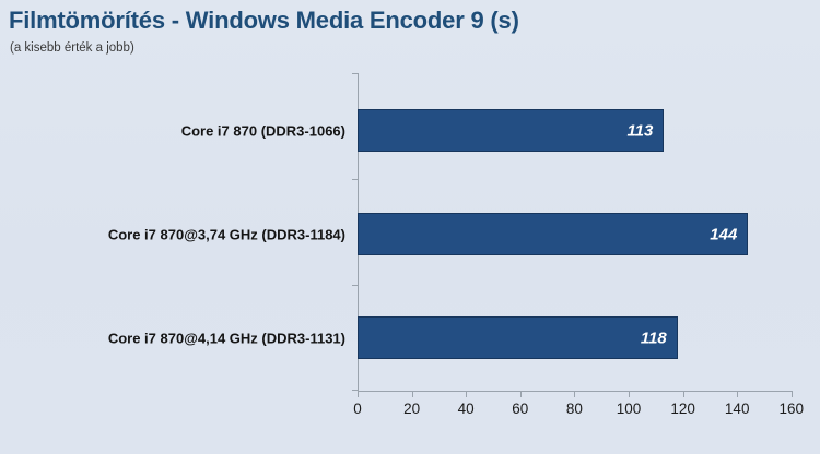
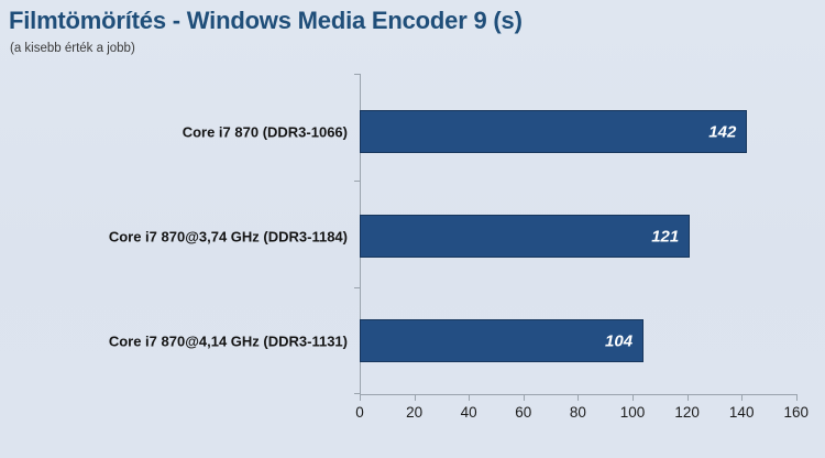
Core i7 870 (DDR3-1066): 113 -> 142
Core i7 870@3,74 GHz (DDR3-1184): 144 -> 121
Core i7 870@4,14 GHz (DDR3-1131): 118 -> 104
